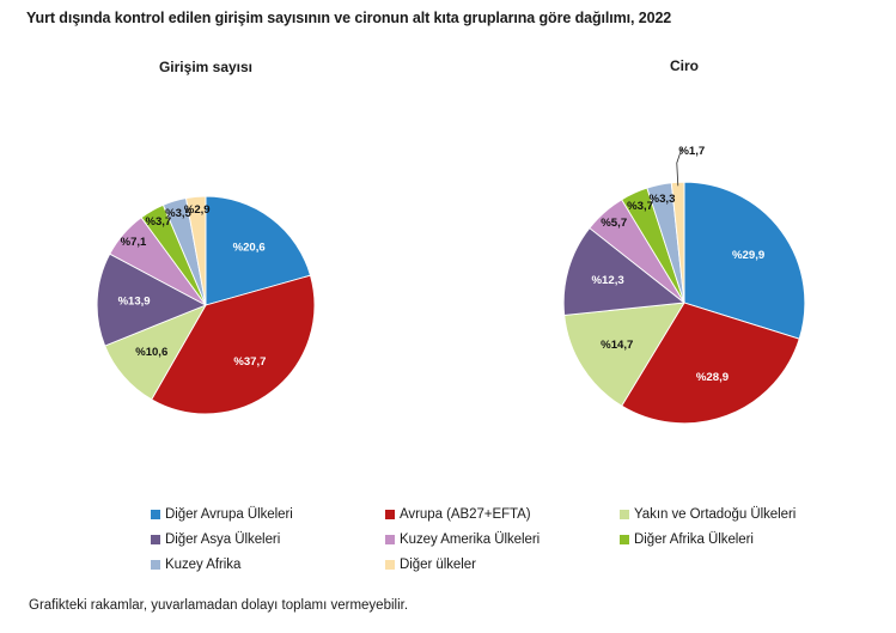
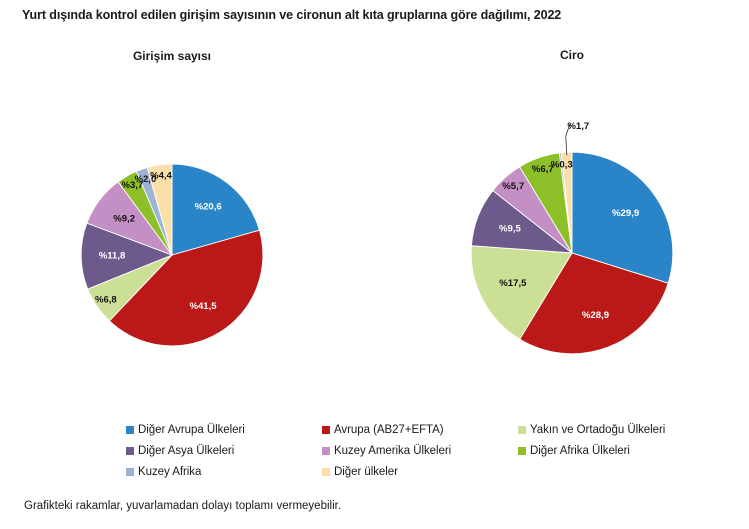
Girişim sayısı/Avrupa (AB27+EFTA): 37,7 -> 41,5
Girişim sayısı/Yakın ve Ortadoğu Ülkeleri: 10,6 -> 6,8
Girişim sayısı/Diğer Asya Ülkeleri: 13,9 -> 11,8
Girişim sayısı/Kuzey Amerika Ülkeleri: 7,1 -> 9,2
Girişim sayısı/Kuzey Afrika: 3,5 -> 2,0
Girişim sayısı/Diğer ülkeler: 2,9 -> 4,4
Ciro/Yakın ve Ortadoğu Ülkeleri: 14,7 -> 17,5
Ciro/Diğer Asya Ülkeleri: 12,3 -> 9,5
Ciro/Diğer Afrika Ülkeleri: 3,7 -> 6,7
Ciro/Kuzey Afrika: 3,3 -> 0,3
